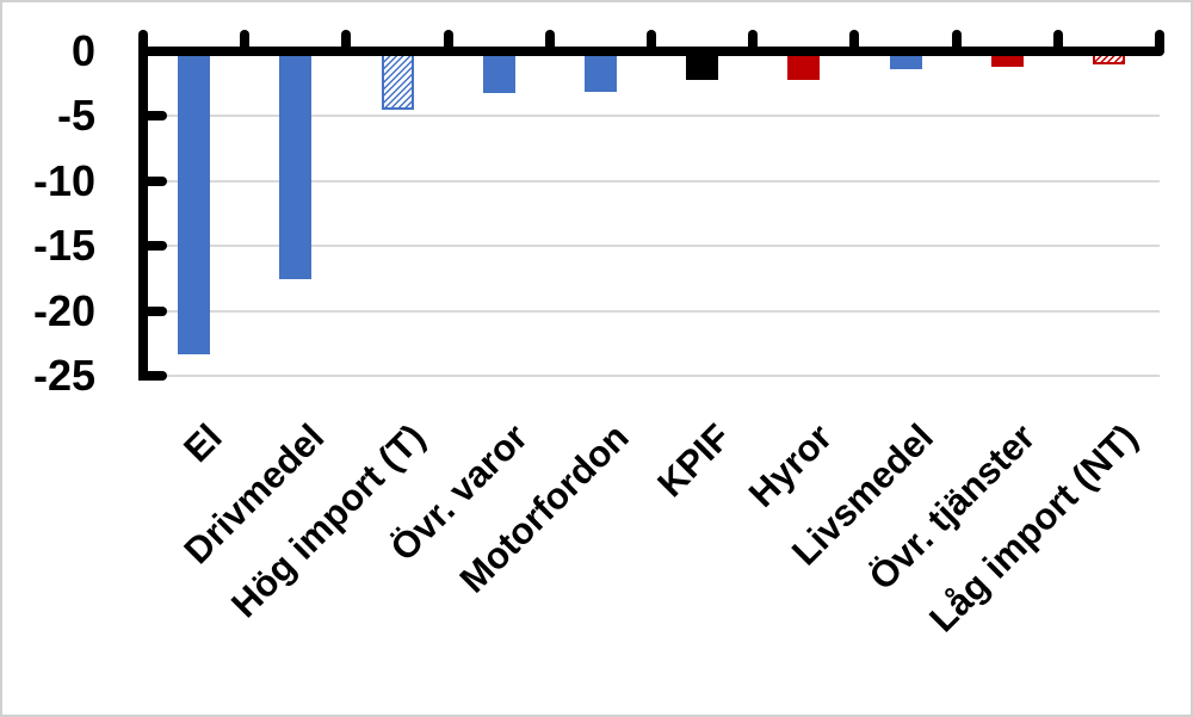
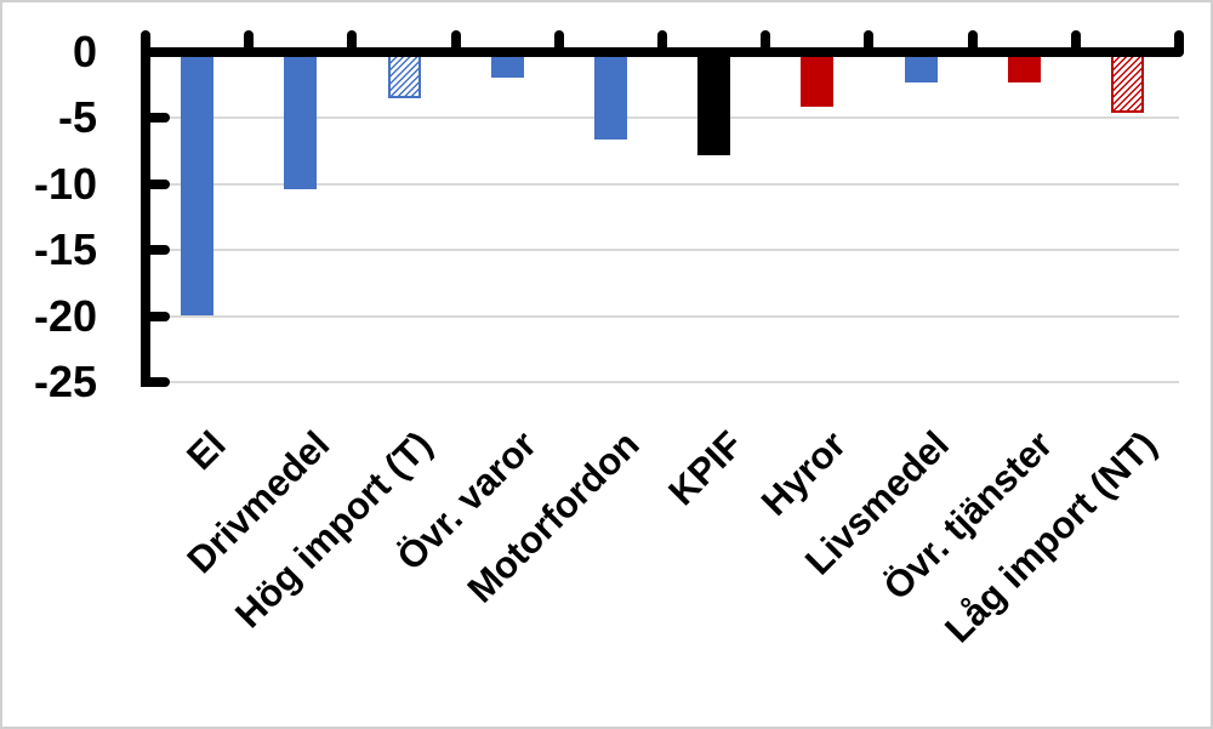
El: -23.3 -> -19.9
Drivmedel: -17.5 -> -10.4
Hög import (T): -4.5 -> -3.5
Övr. varor: -3.2 -> -1.9
Motorfordon: -3.1 -> -6.6
KPIF: -2.2 -> -7.8
Hyror: -2.2 -> -4.1
Livsmedel: -1.4 -> -2.3
Övr. tjänster: -1.2 -> -2.3
Låg import (NT): -1.0 -> -4.6
